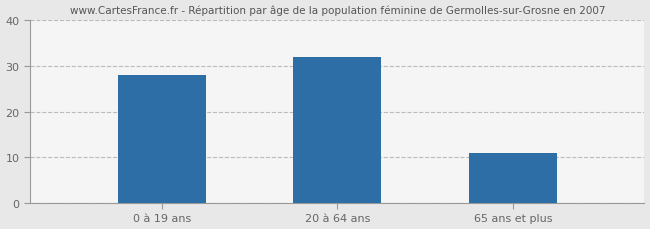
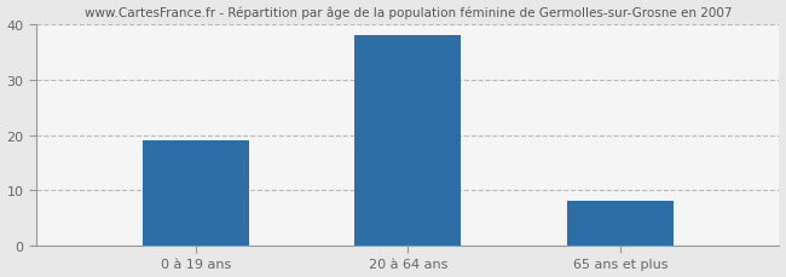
0 à 19 ans: 28 -> 19
20 à 64 ans: 32 -> 38
65 ans et plus: 11 -> 8
